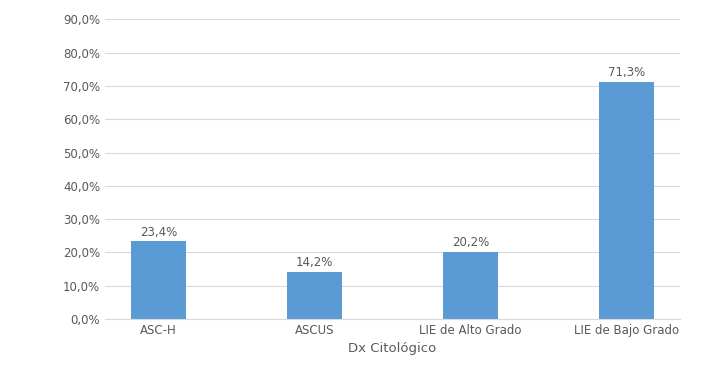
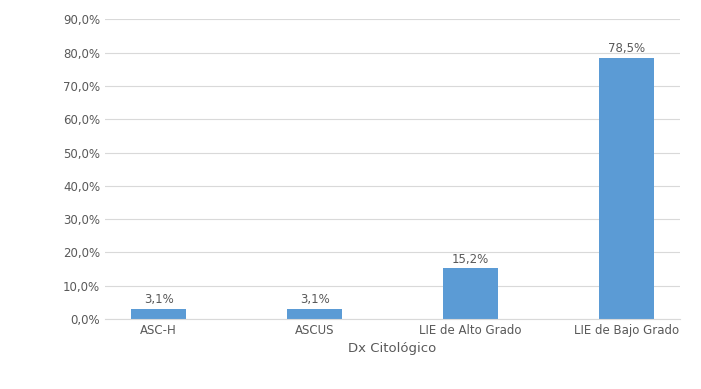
ASC-H: 23,4% -> 3,1%
ASCUS: 14,2% -> 3,1%
LIE de Alto Grado: 20,2% -> 15,2%
LIE de Bajo Grado: 71,3% -> 78,5%
